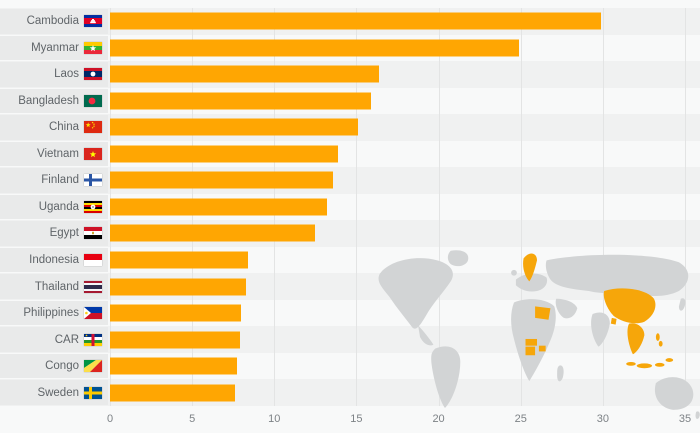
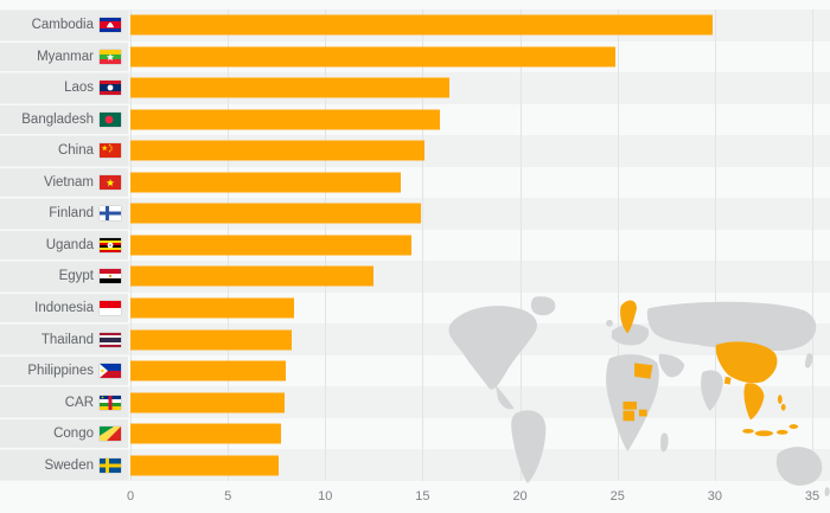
Finland: 13.6 -> 14.9
Uganda: 13.2 -> 14.4
